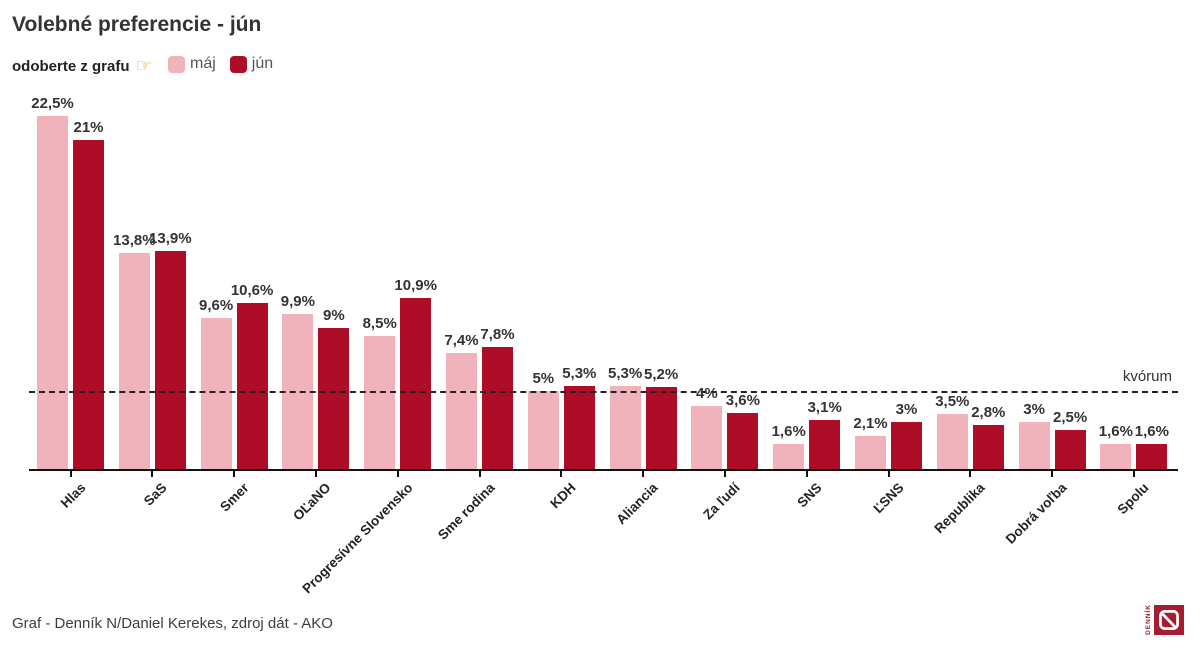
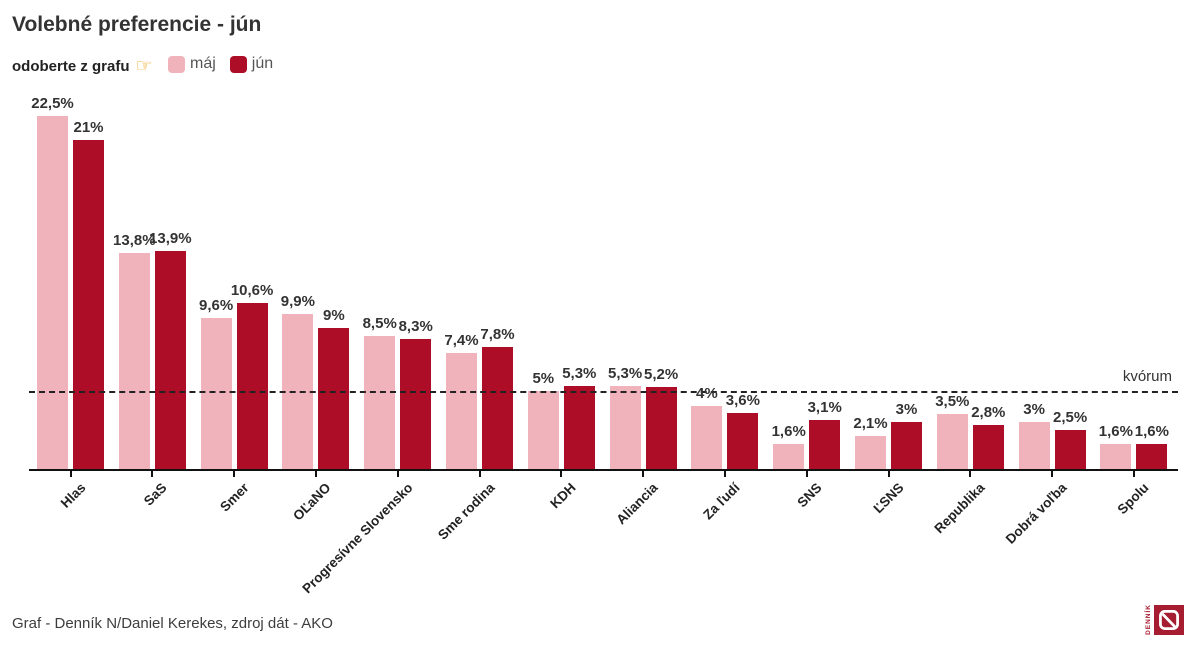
jún/Progresívne Slovensko: 10,9% -> 8,3%
